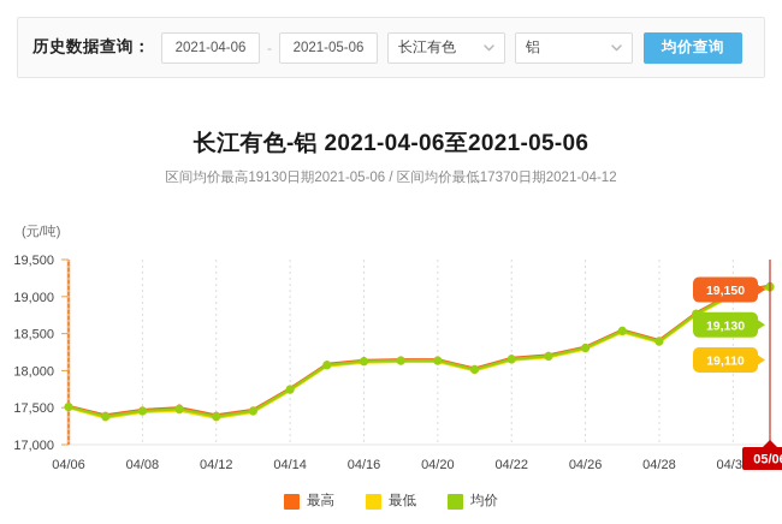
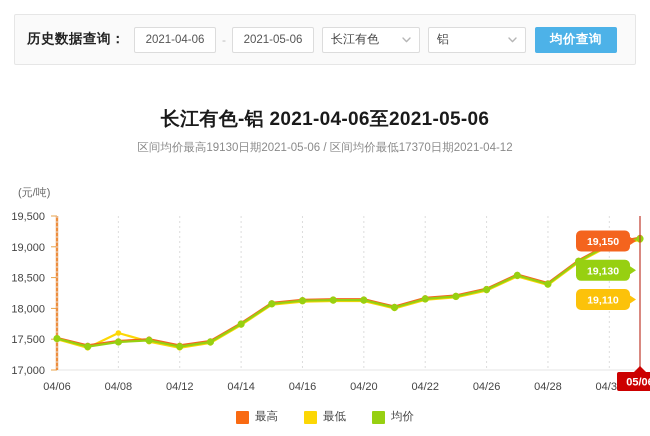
最低/04/08: 17400 -> 17600
